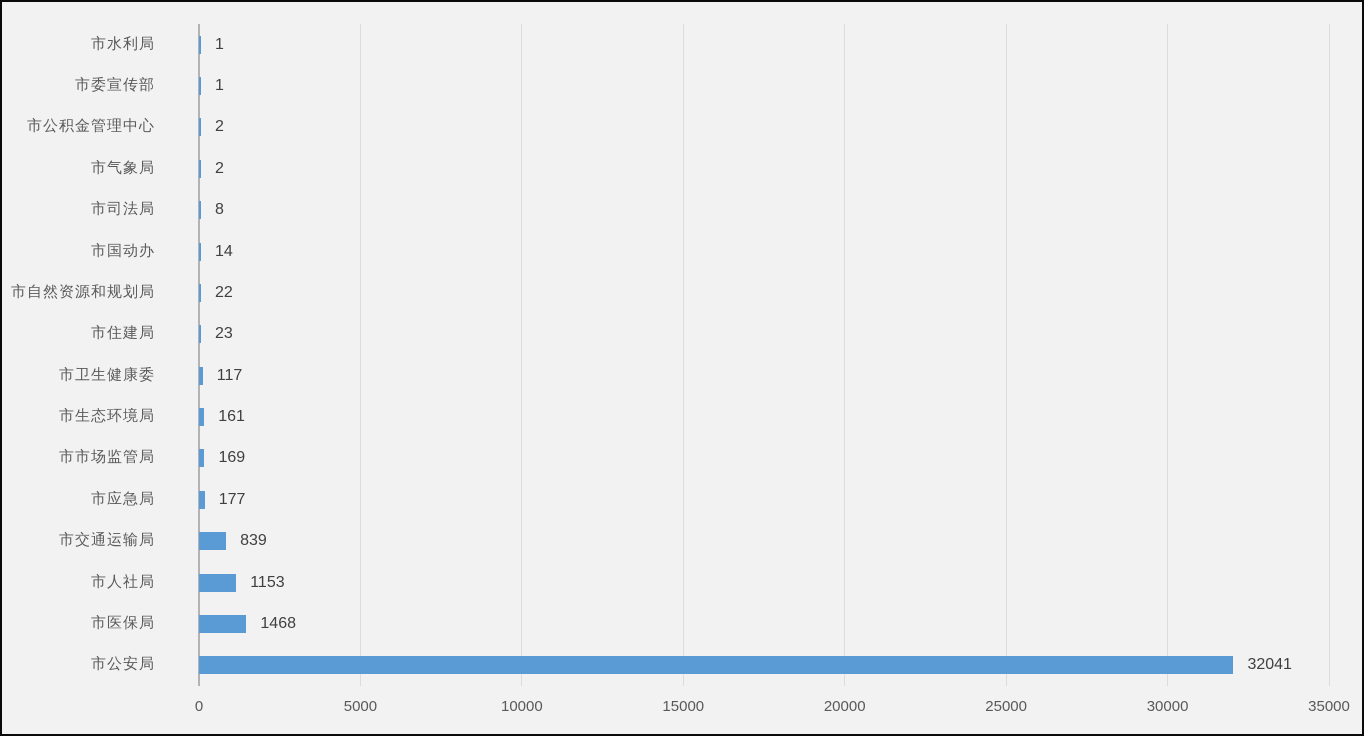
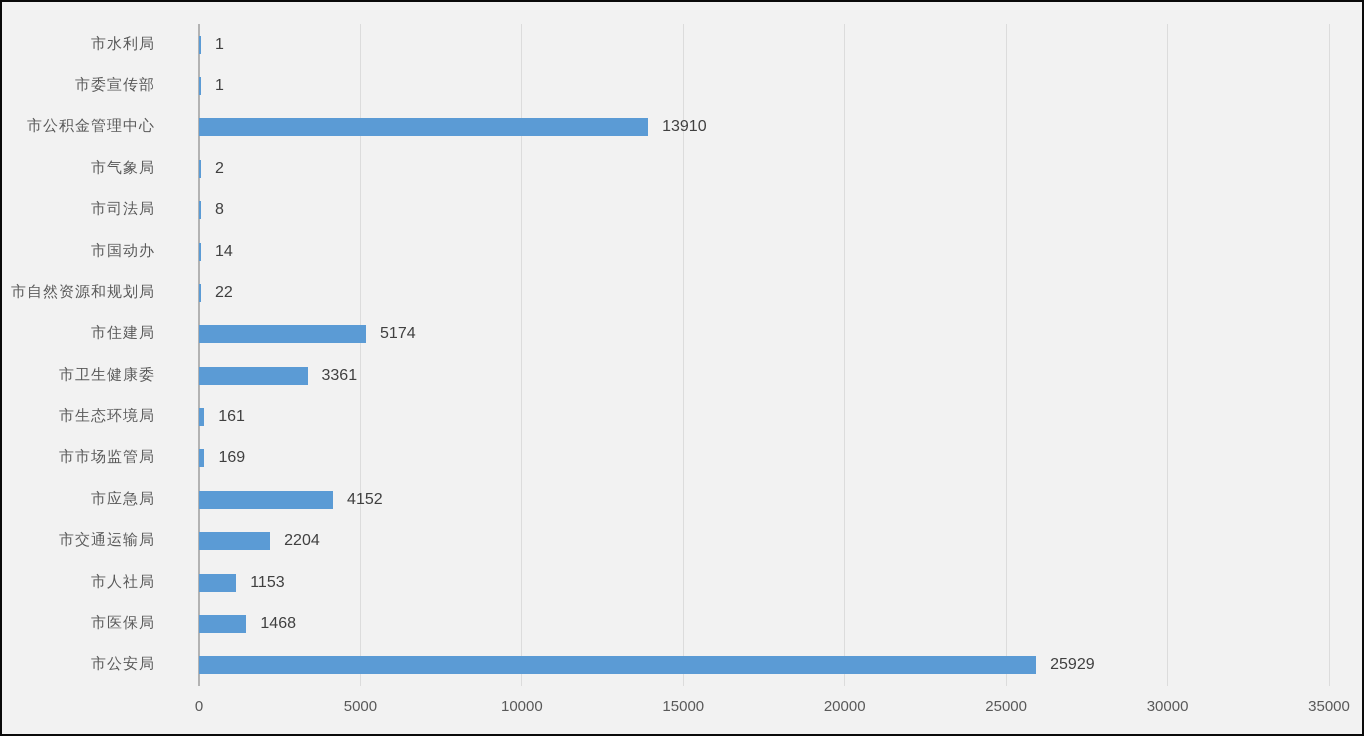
市公积金管理中心: 2 -> 13910
市住建局: 23 -> 5174
市卫生健康委: 117 -> 3361
市应急局: 177 -> 4152
市交通运输局: 839 -> 2204
市公安局: 32041 -> 25929
